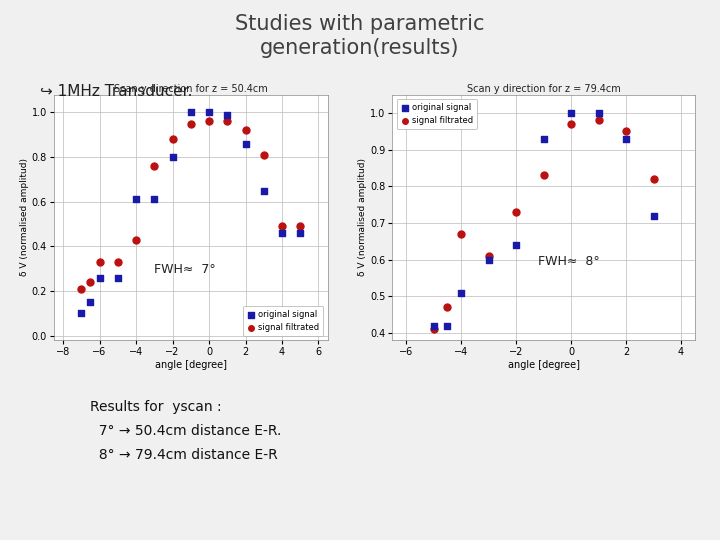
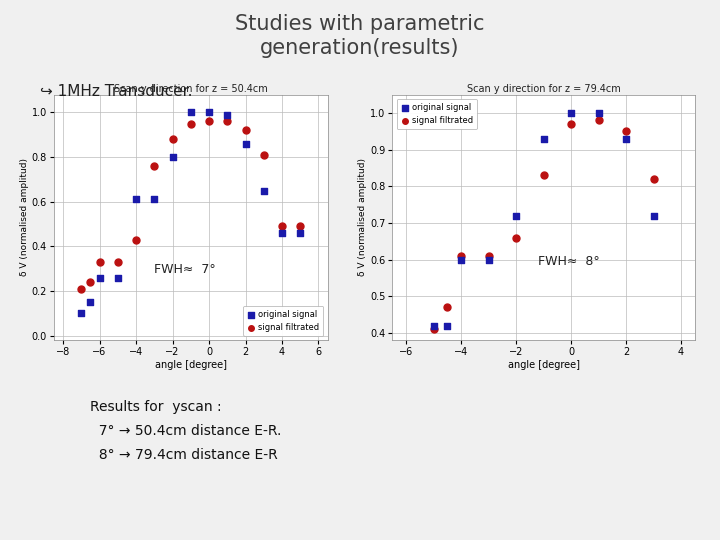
Scan y direction for z = 79.4cm/original signal/−4: 0.51 -> 0.60
Scan y direction for z = 79.4cm/signal filtrated/−4: 0.67 -> 0.61
Scan y direction for z = 79.4cm/original signal/−2: 0.64 -> 0.72
Scan y direction for z = 79.4cm/signal filtrated/−2: 0.73 -> 0.66
